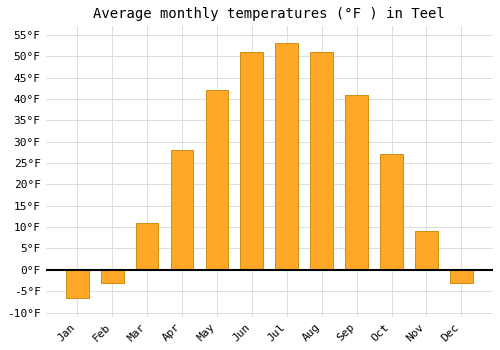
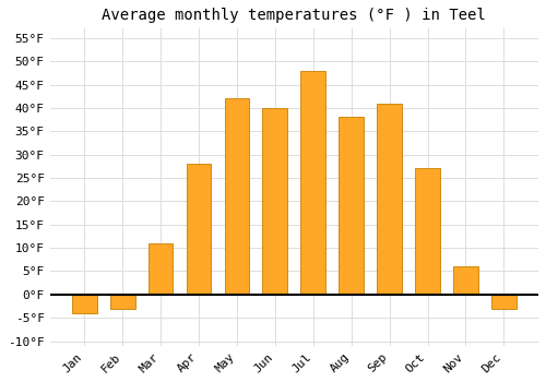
Jan: -6.5°F -> -4.0°F
Jun: 51.0°F -> 40.0°F
Jul: 53.0°F -> 48.0°F
Aug: 51.0°F -> 38.0°F
Nov: 9.0°F -> 6.0°F
